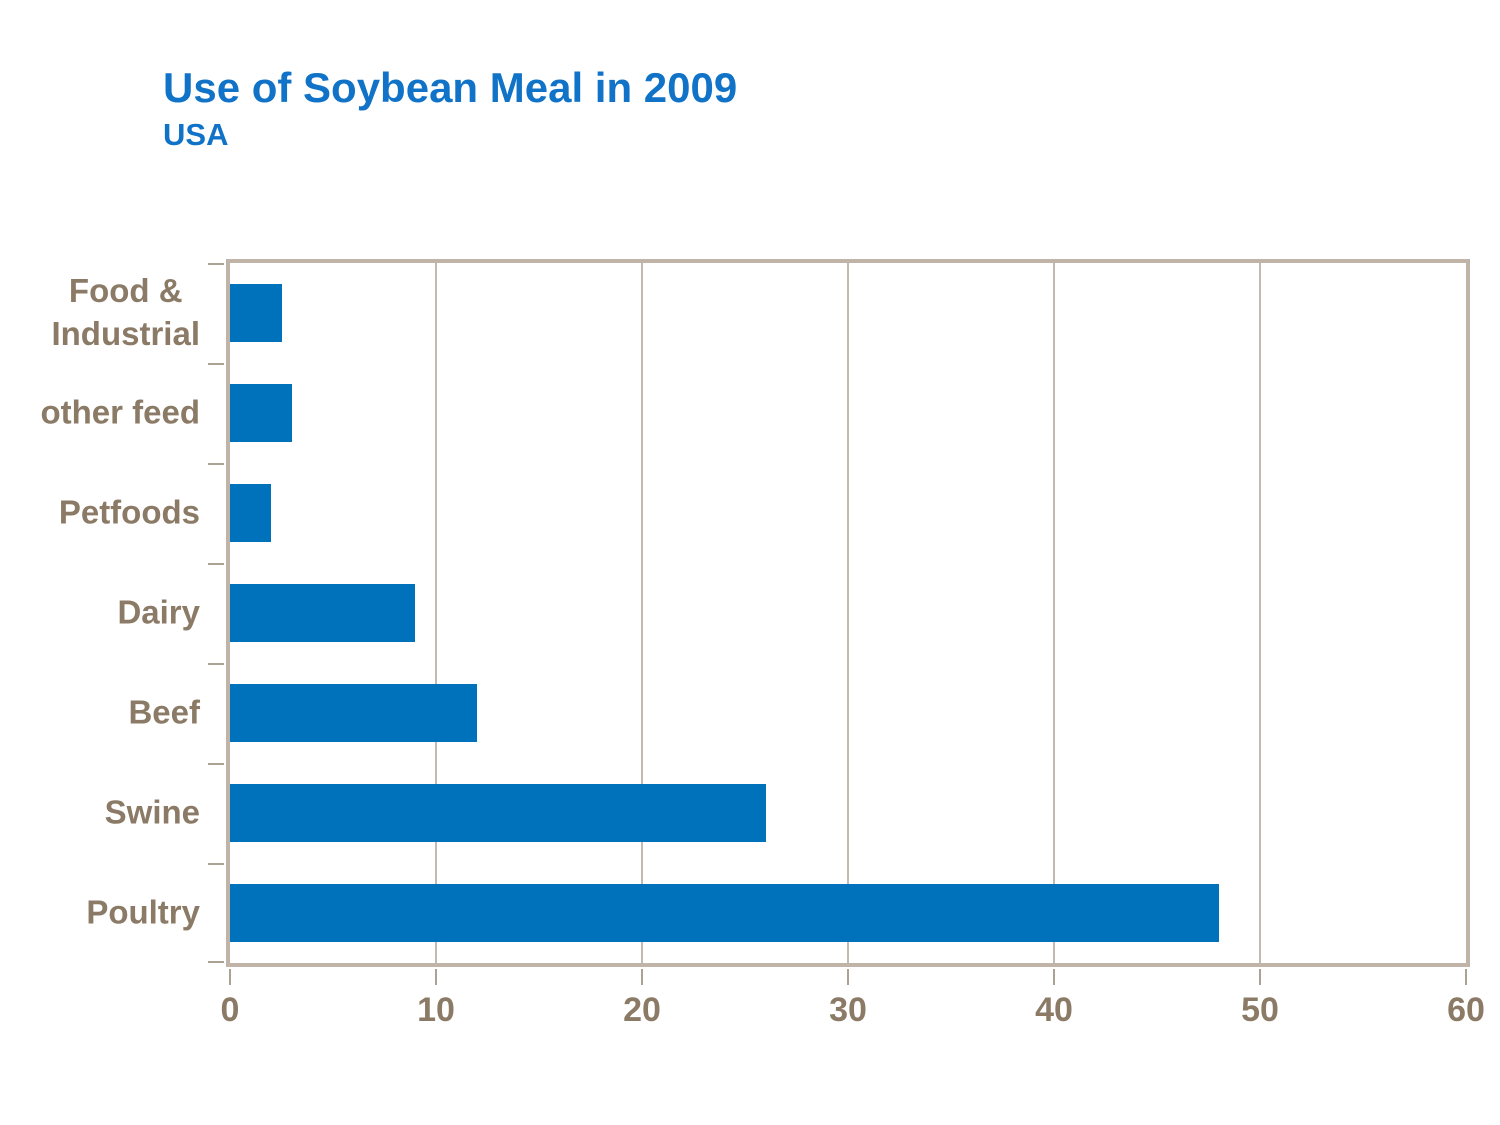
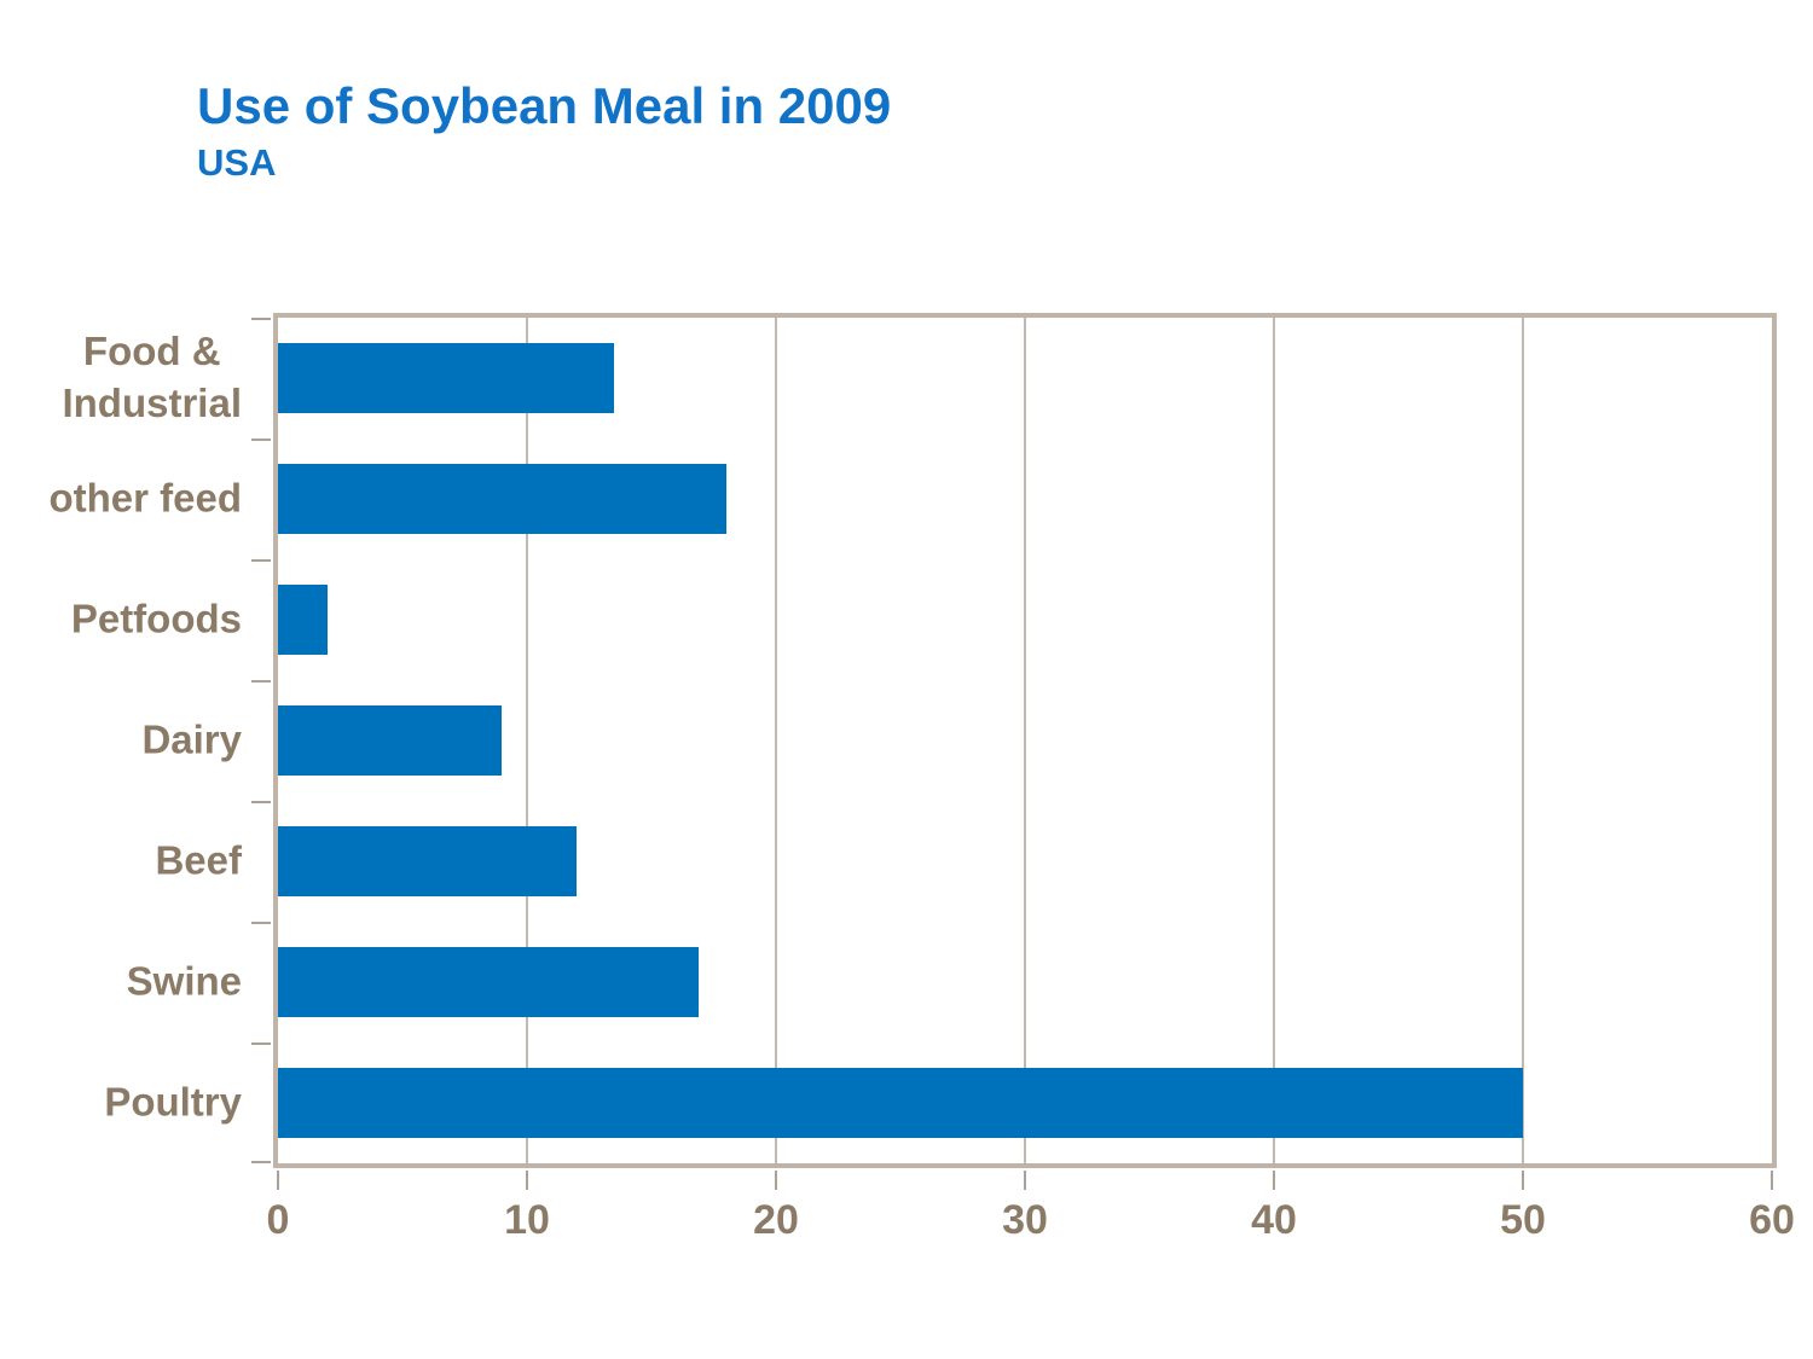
Food & Industrial: 2.5 -> 13.5
other feed: 3.0 -> 18.0
Swine: 26.0 -> 16.9
Poultry: 48.0 -> 50.0
